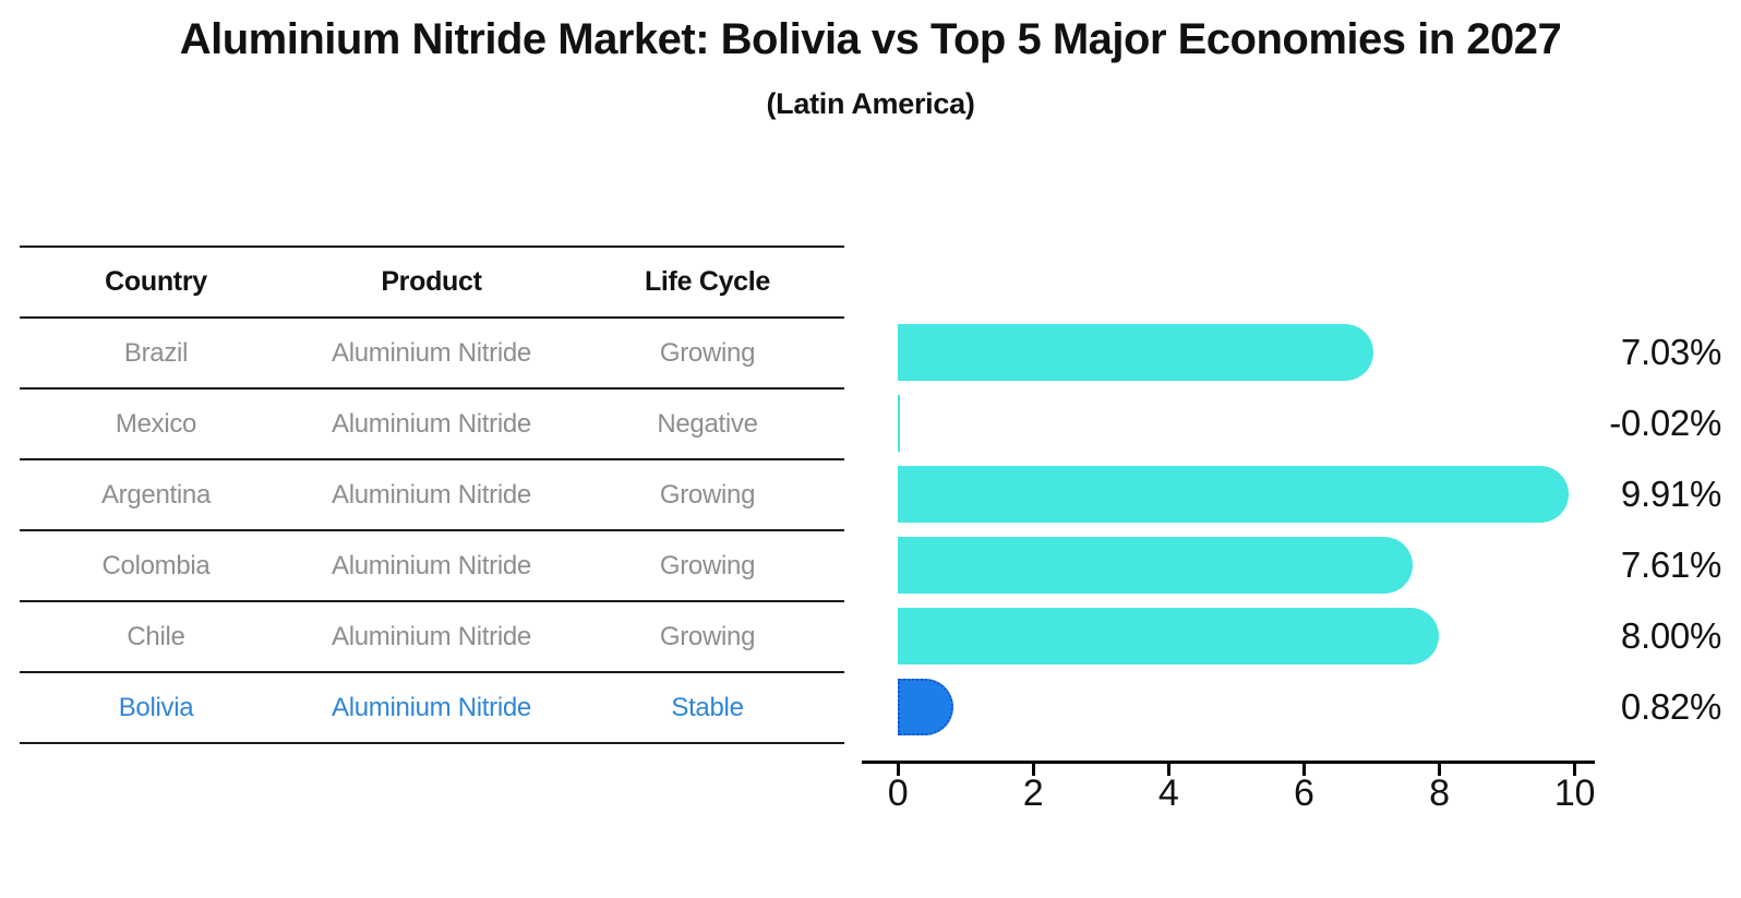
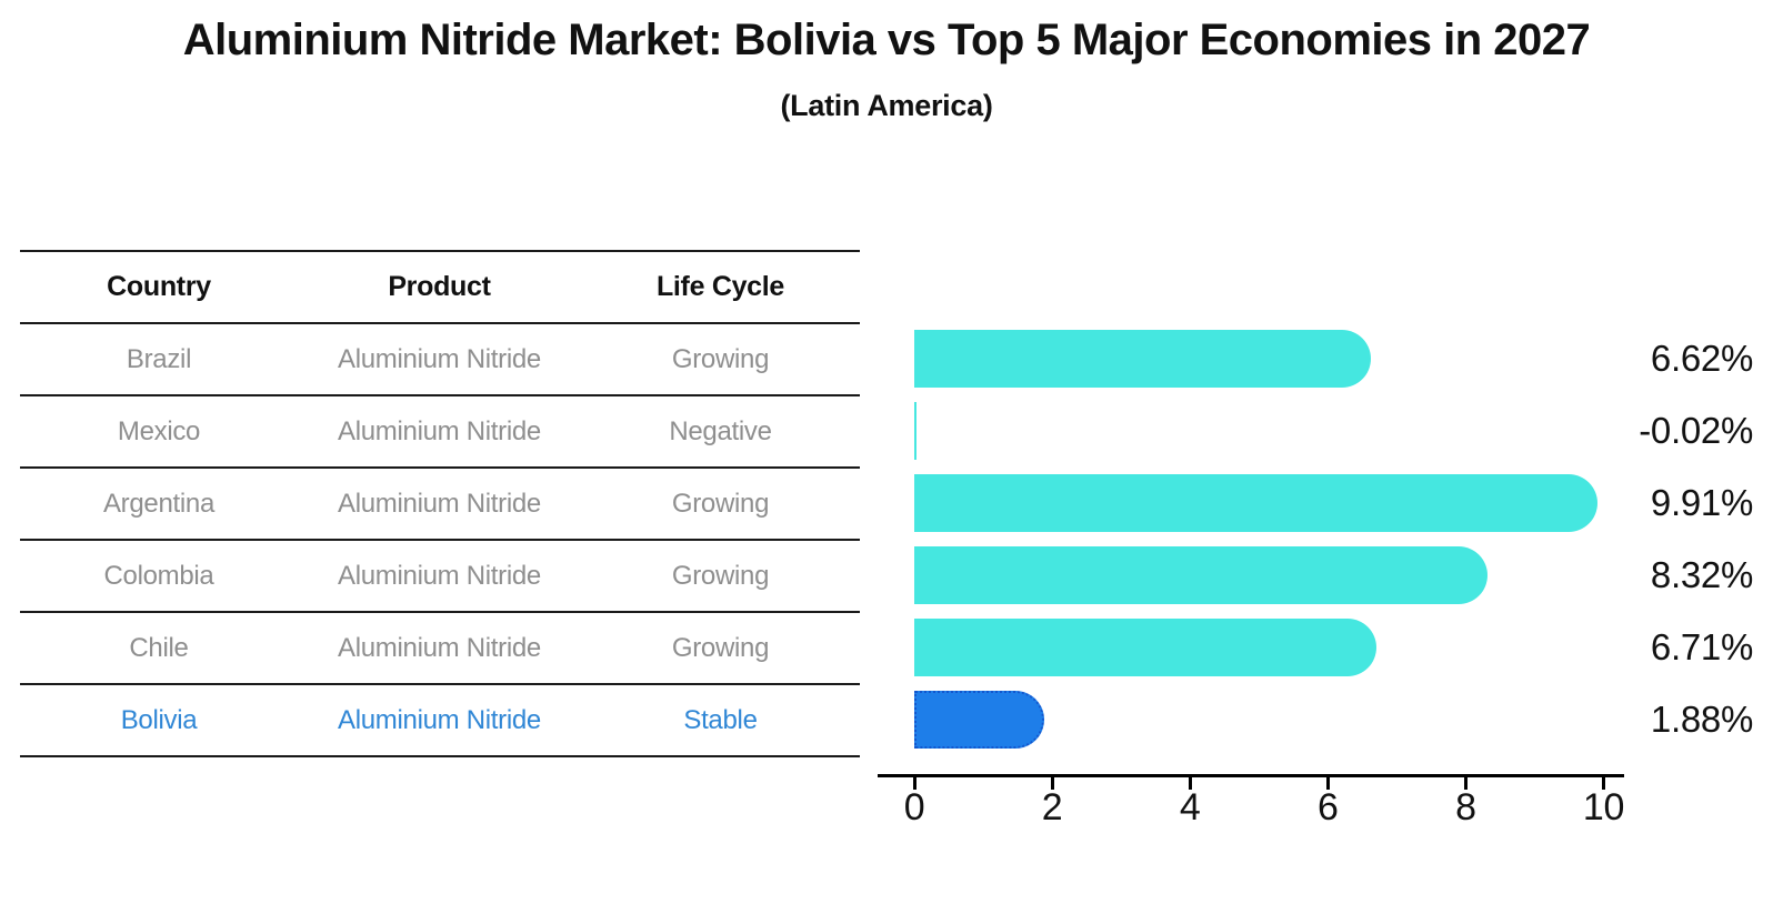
Brazil: 7.03% -> 6.62%
Colombia: 7.61% -> 8.32%
Chile: 8.00% -> 6.71%
Bolivia: 0.82% -> 1.88%
